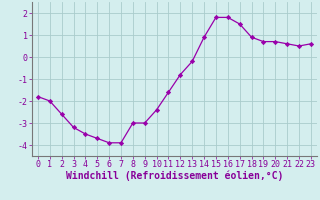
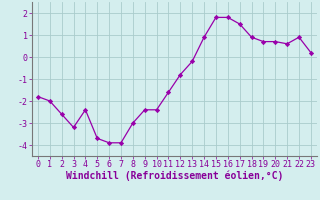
4: -3.5 -> -2.4
9: -3.0 -> -2.4
22: 0.5 -> 0.9
23: 0.6 -> 0.2
